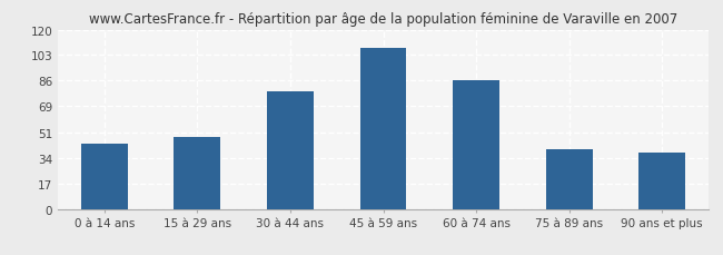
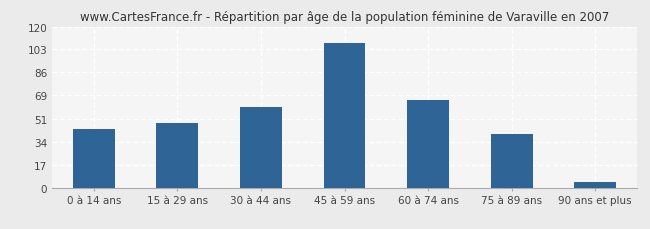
30 à 44 ans: 79 -> 60
60 à 74 ans: 86 -> 65
90 ans et plus: 38 -> 4
